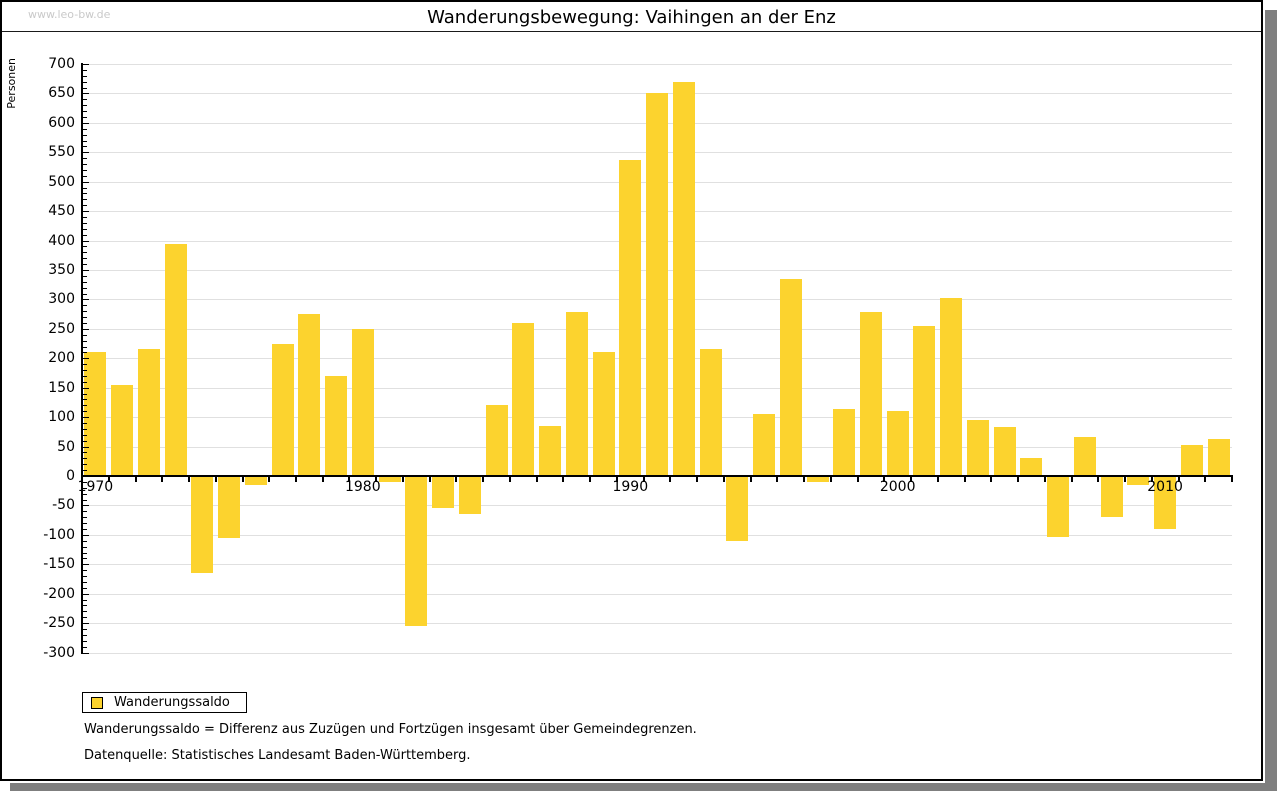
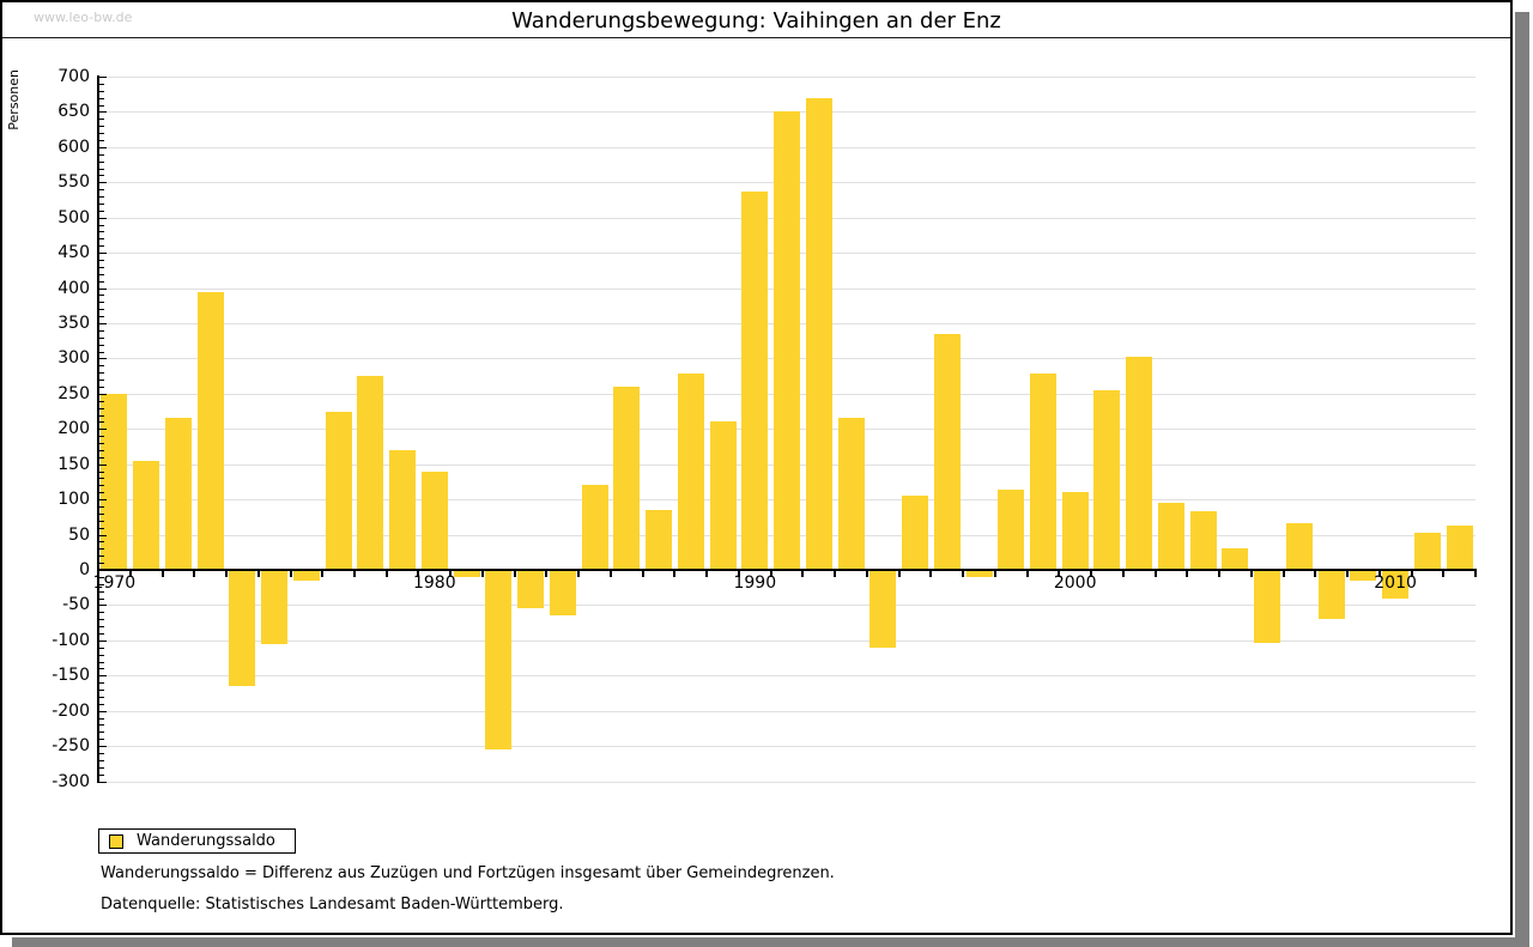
1970: 210 -> 250
1980: 250 -> 140
2010: -90 -> -40
